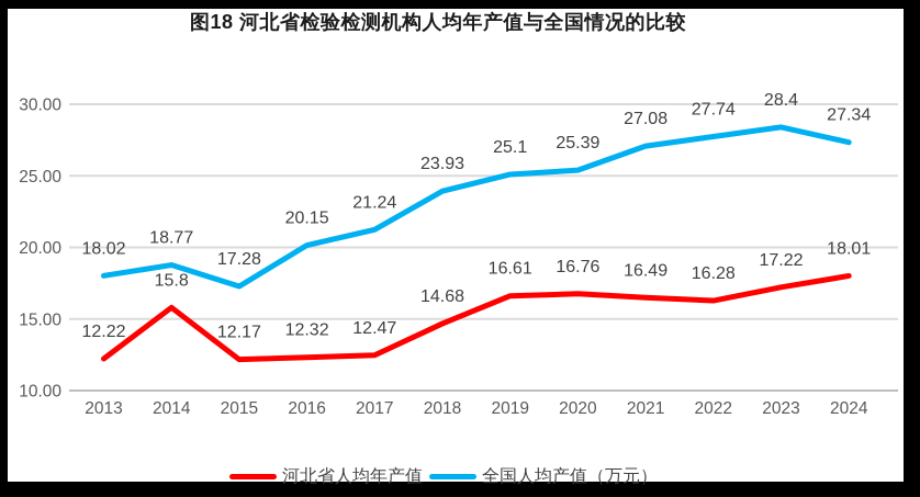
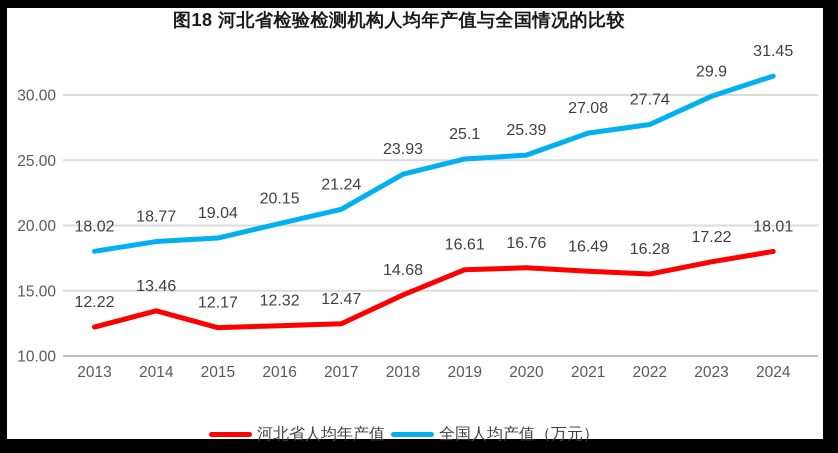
河北省人均年产值/2014: 15.8 -> 13.46
全国人均产值（万元）/2015: 17.28 -> 19.04
全国人均产值（万元）/2023: 28.4 -> 29.9
全国人均产值（万元）/2024: 27.34 -> 31.45
